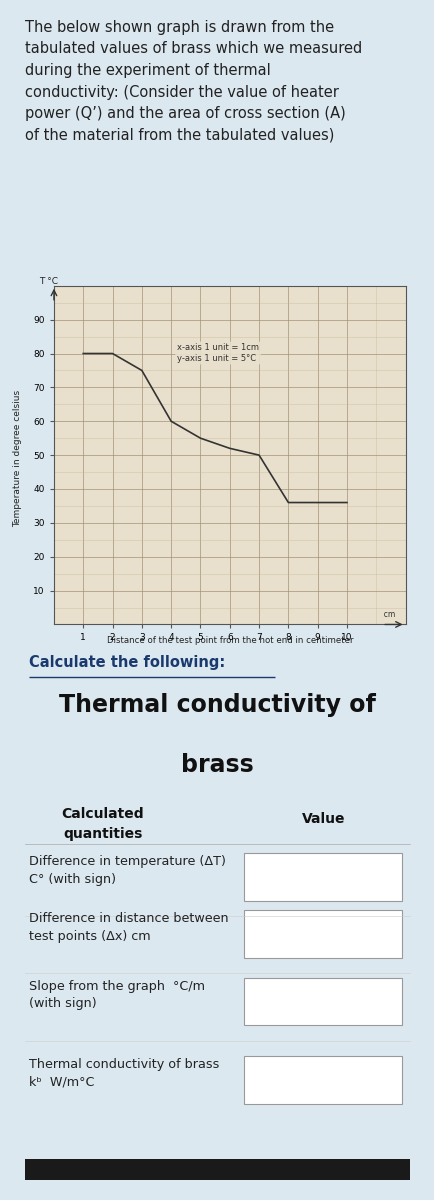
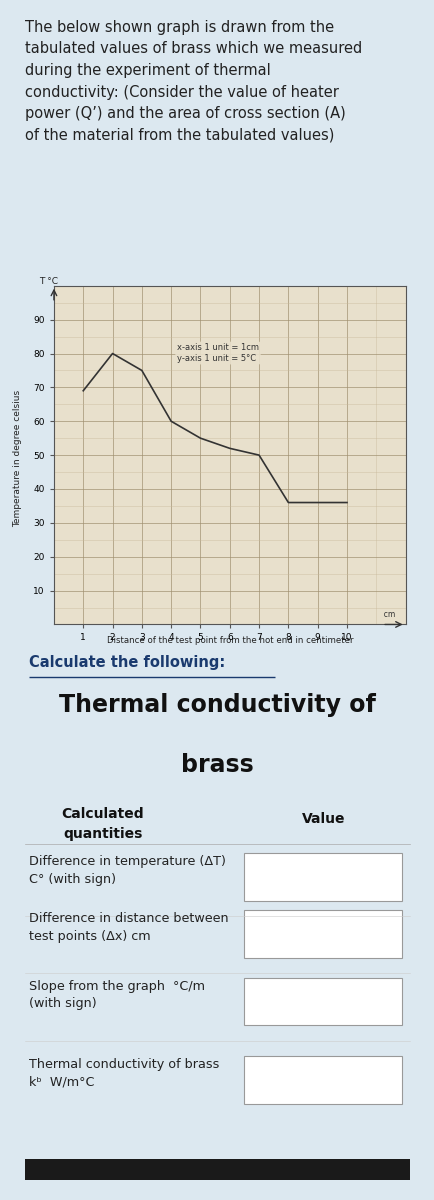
1: 80 -> 69
